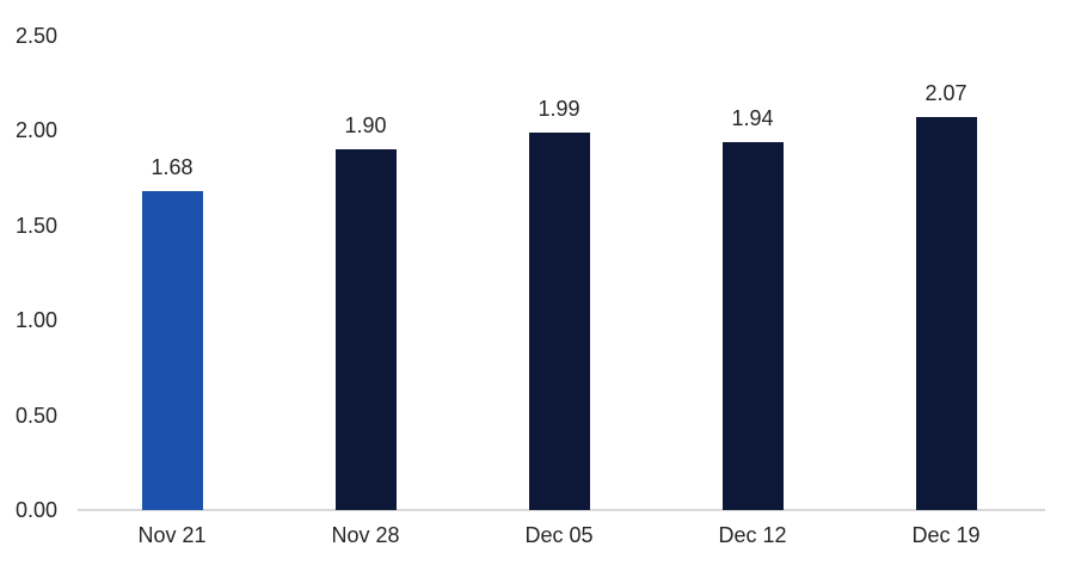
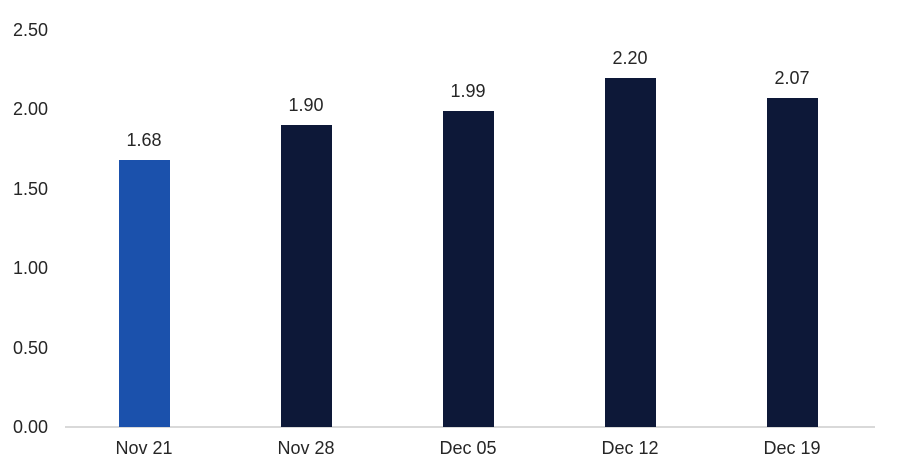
Dec 12: 1.94 -> 2.20
